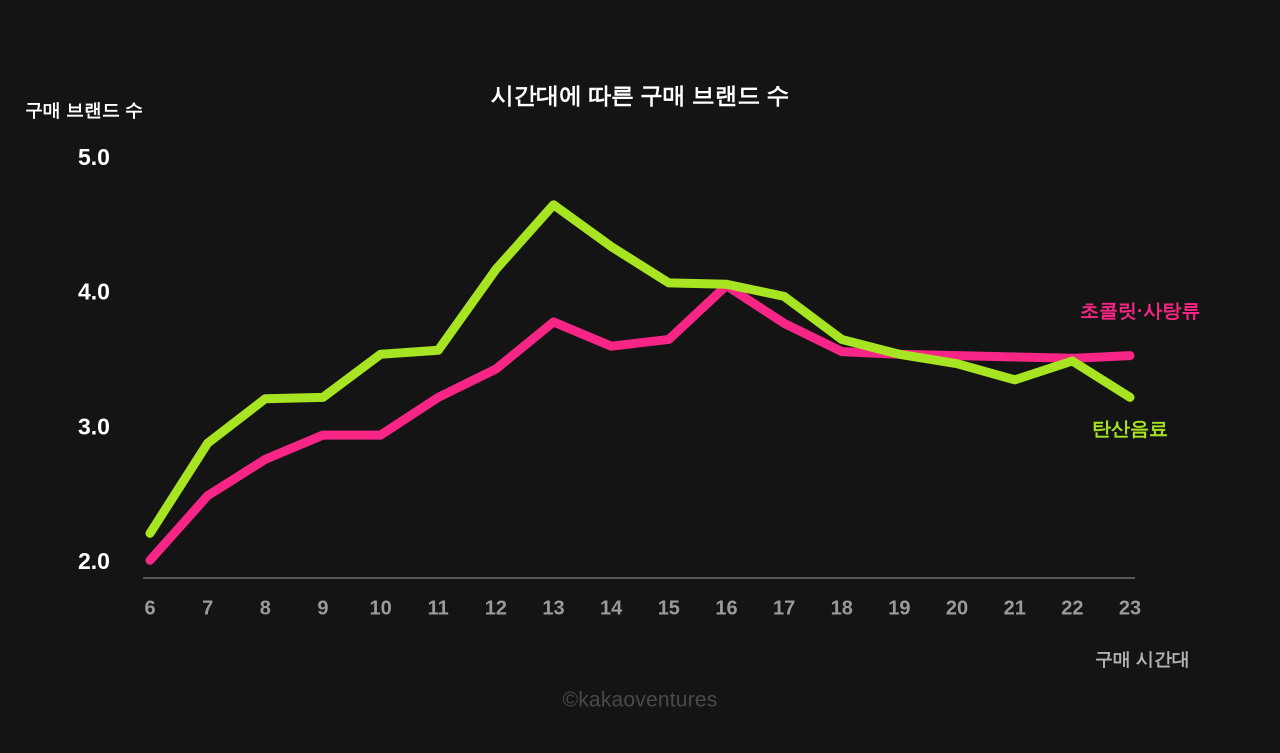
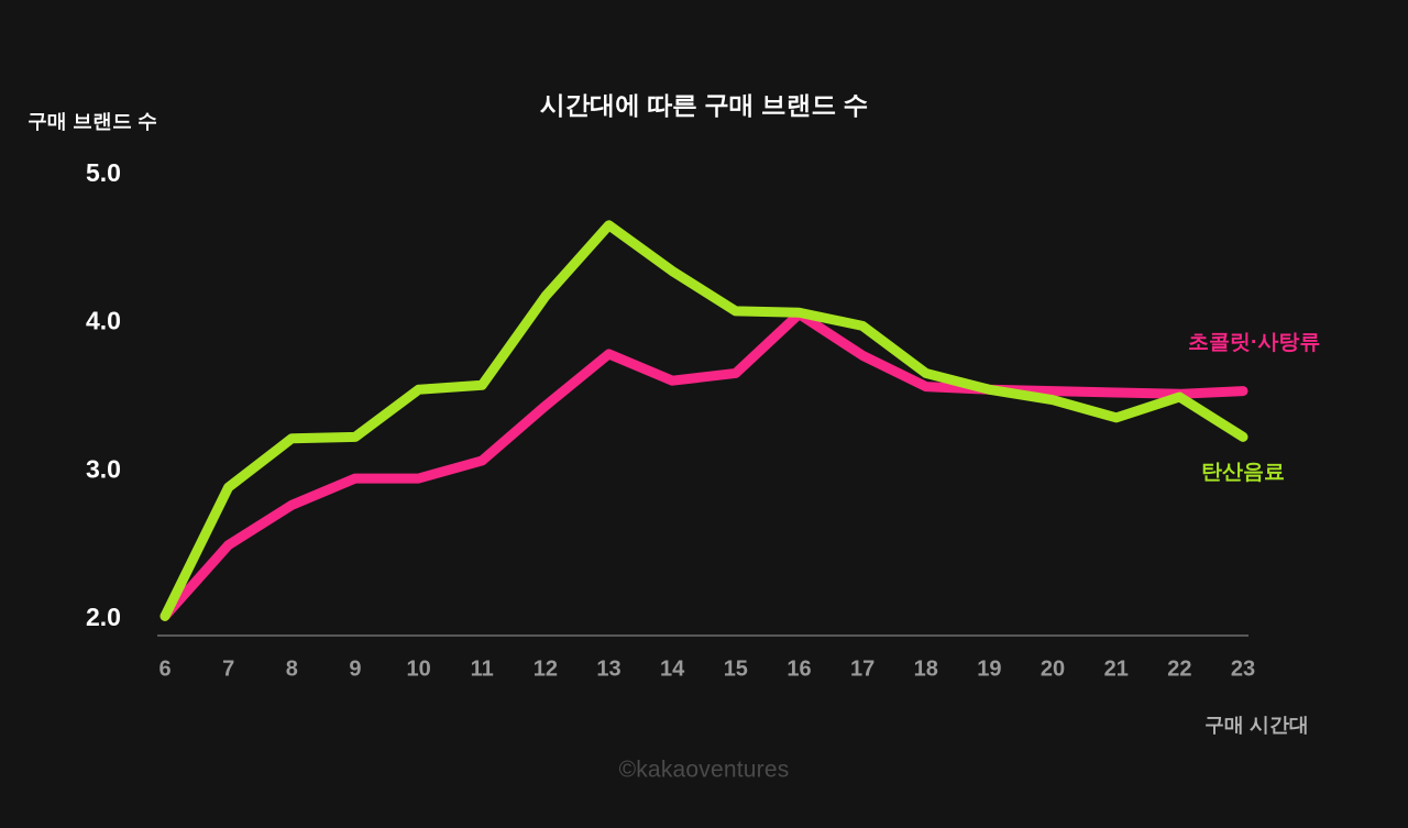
탄산음료/6: 2.22 -> 2.02
초콜릿·사탕류/11: 3.23 -> 3.07
